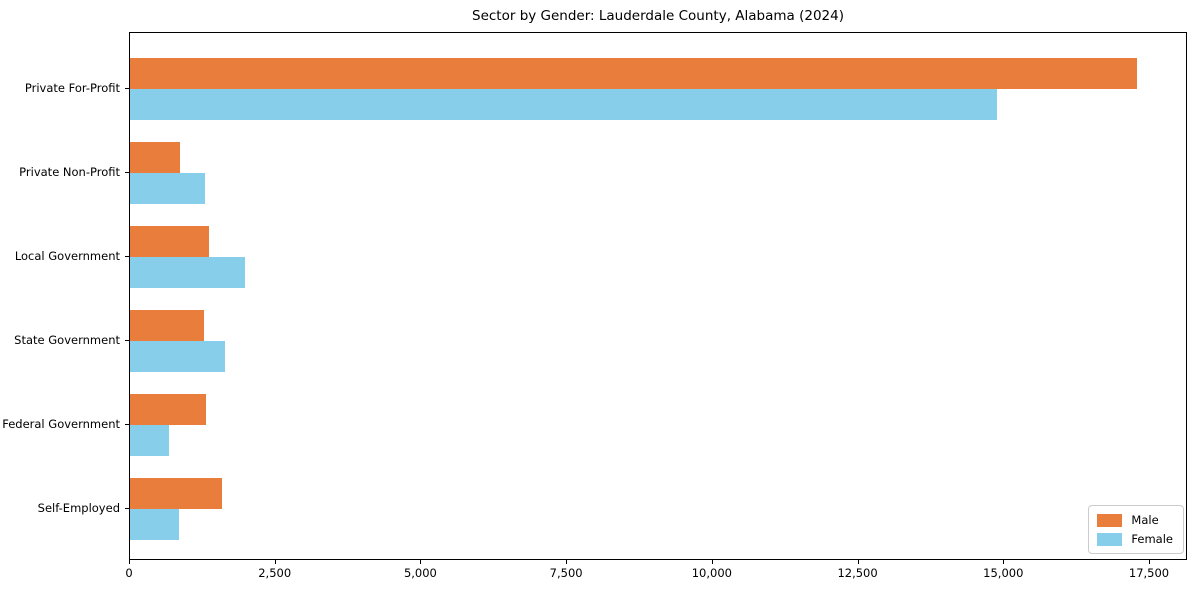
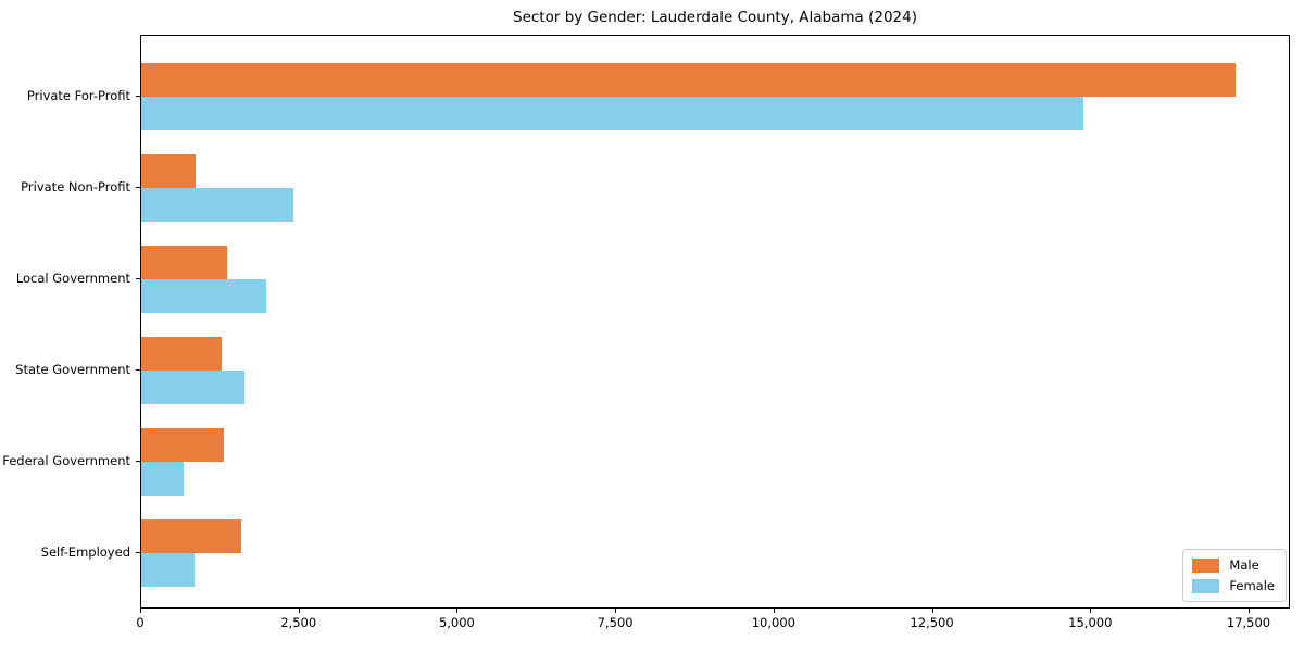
Female/Private Non-Profit: 1300 -> 2400
